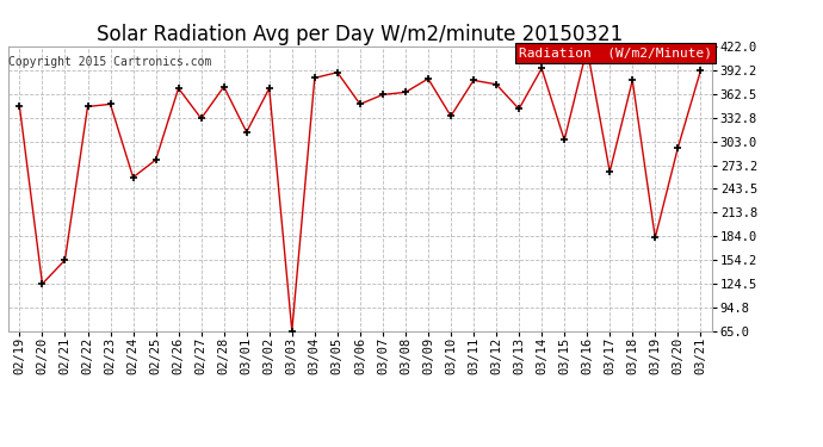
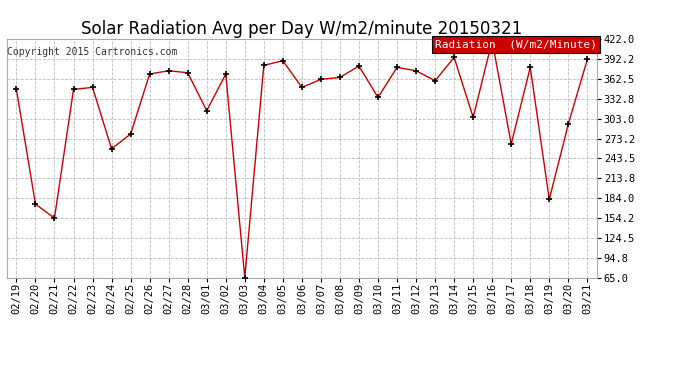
02/20: 124 -> 175
02/27: 332 -> 375
03/13: 344 -> 360
